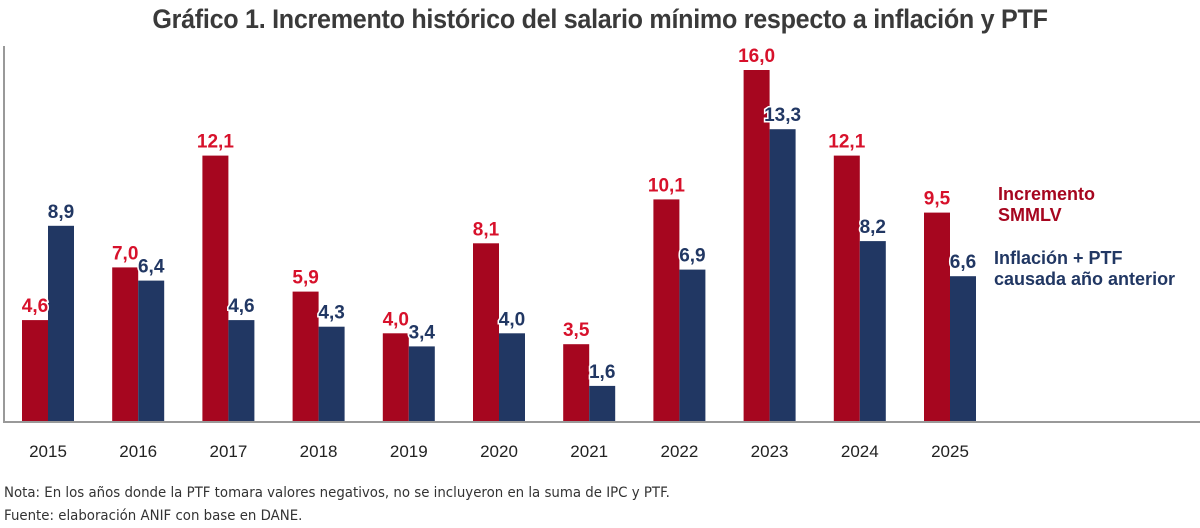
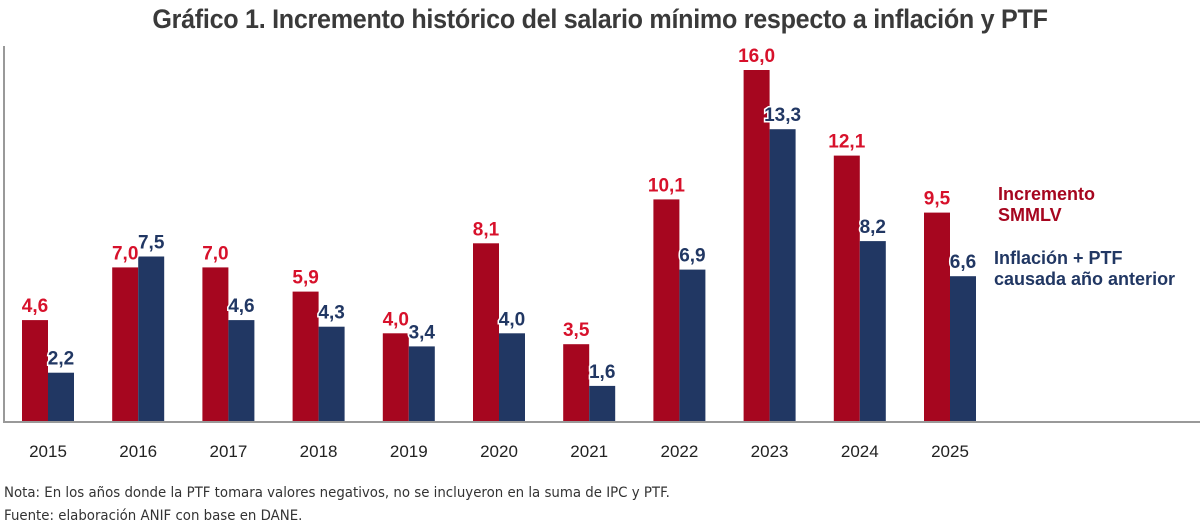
Inflación + PTF causada año anterior/2015: 8,9 -> 2,2
Inflación + PTF causada año anterior/2016: 6,4 -> 7,5
Incremento SMMLV/2017: 12,1 -> 7,0
